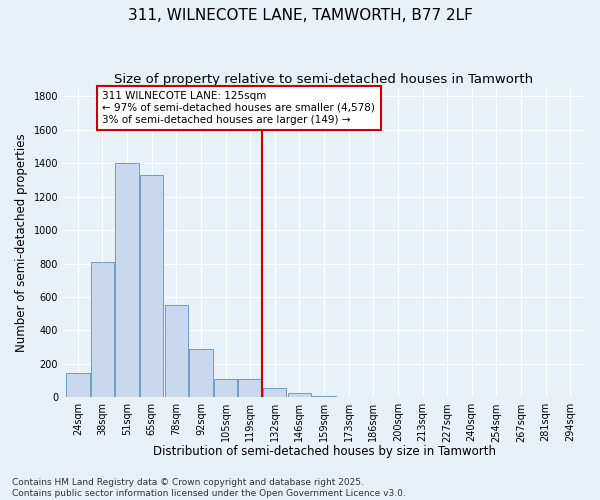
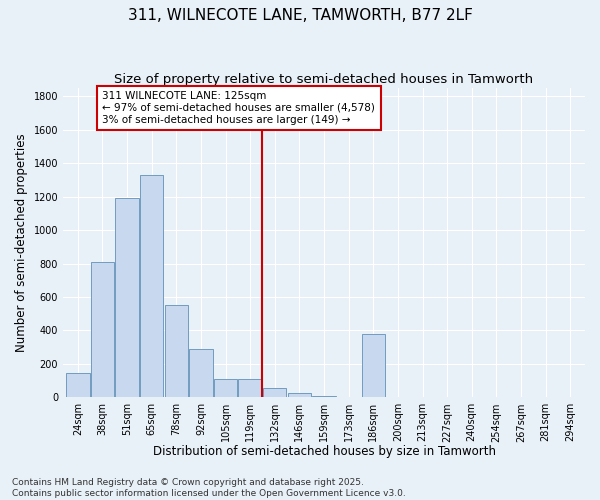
51sqm: 1400 -> 1190
186sqm: 0 -> 380
